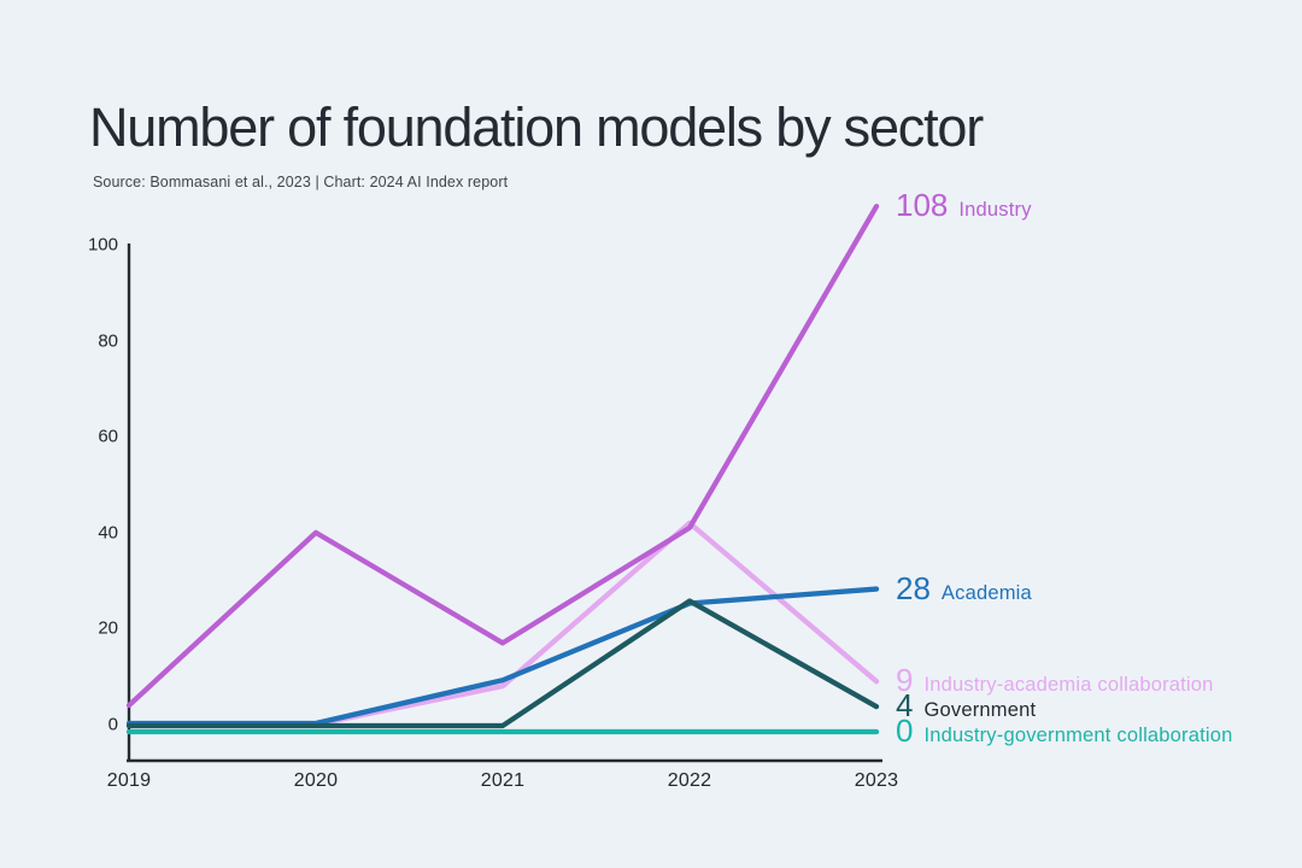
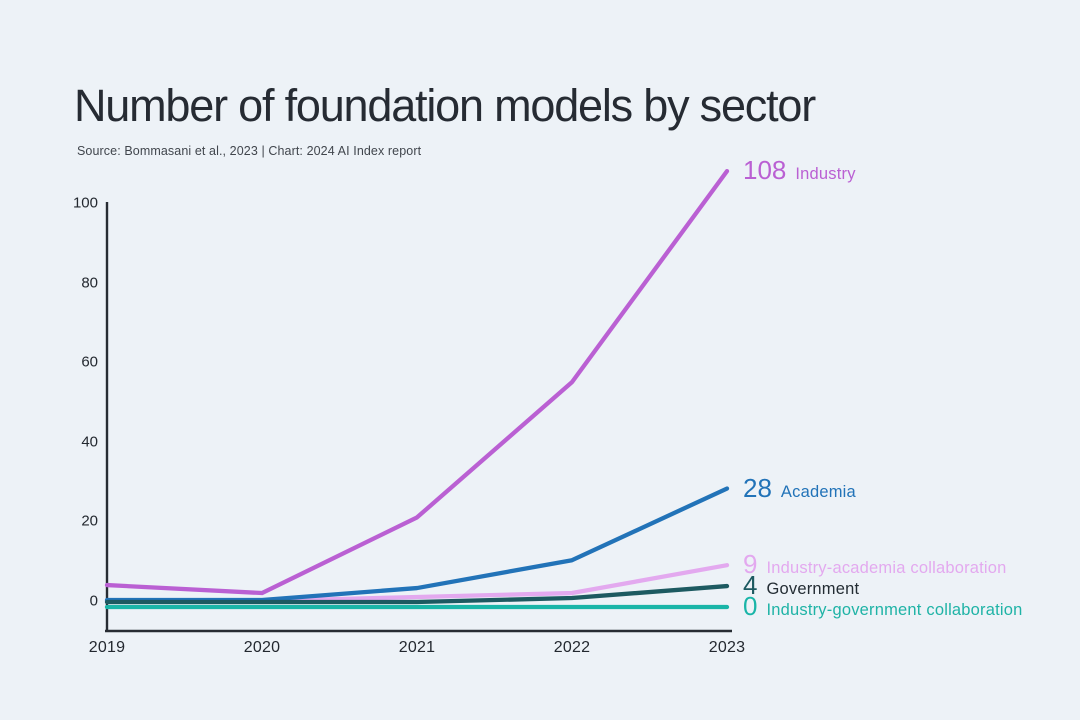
Industry/2020: 40 -> 2
Industry/2021: 17 -> 21
Academia/2021: 9 -> 3
Industry-academia collaboration/2021: 8 -> 1
Industry/2022: 41 -> 55
Academia/2022: 25 -> 10
Industry-academia collaboration/2022: 42 -> 2
Government/2022: 26 -> 1
